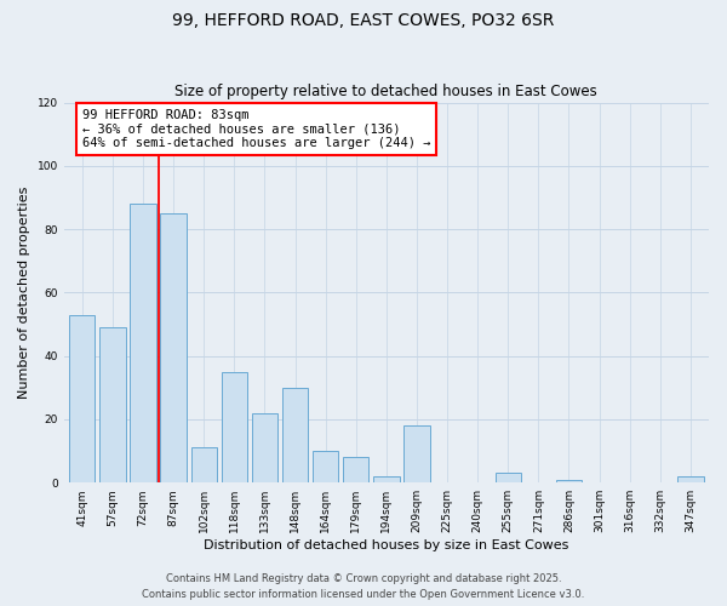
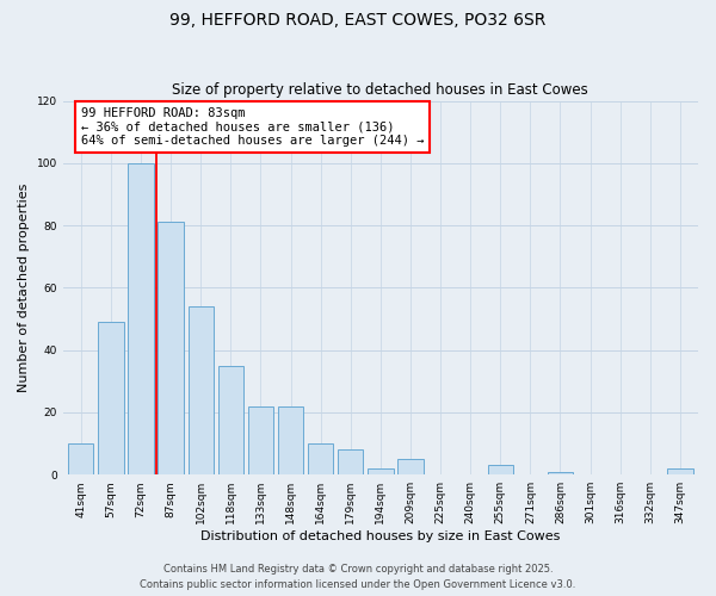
41sqm: 53 -> 10
72sqm: 88 -> 100
87sqm: 85 -> 81
102sqm: 11 -> 54
148sqm: 30 -> 22
209sqm: 18 -> 5
